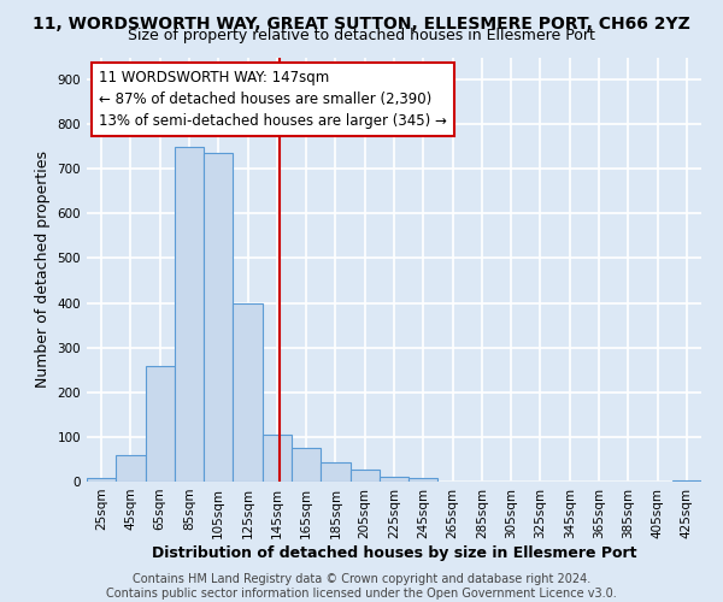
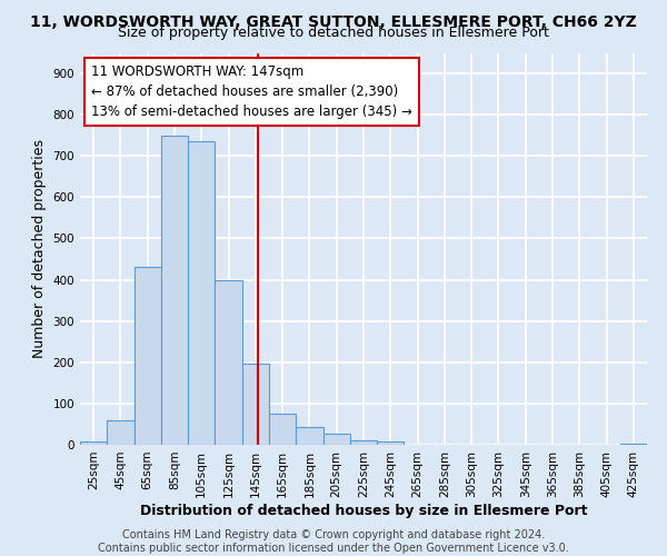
65sqm: 260 -> 432
145sqm: 105 -> 197
